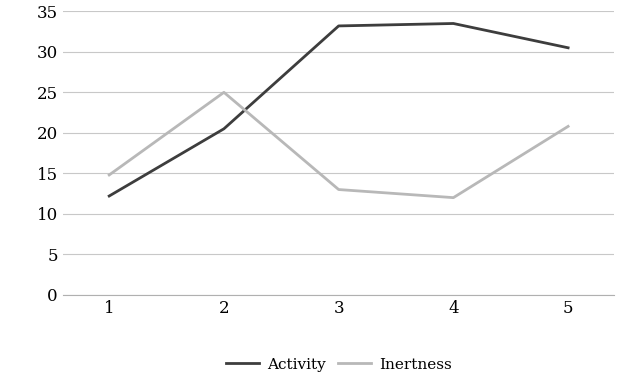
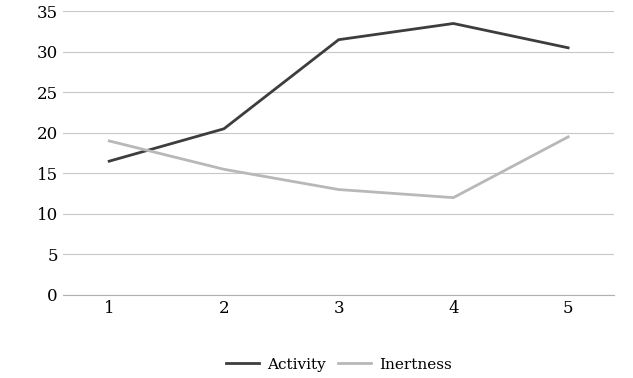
Activity/1: 12.2 -> 16.5
Inertness/1: 14.8 -> 19.0
Inertness/2: 25.0 -> 15.5
Activity/3: 33.2 -> 31.5
Inertness/5: 20.8 -> 19.5
